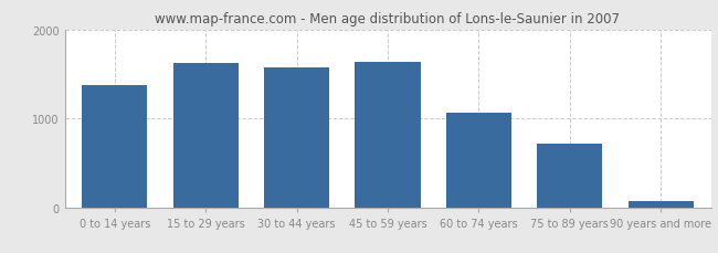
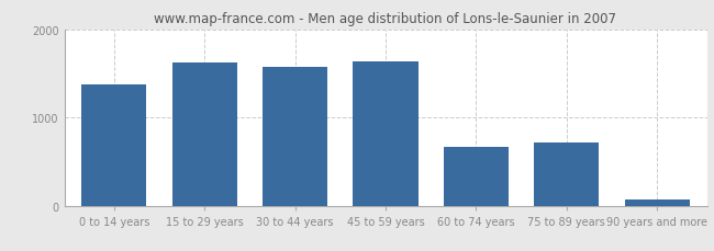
60 to 74 years: 1060 -> 660
